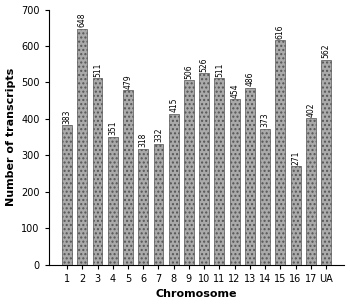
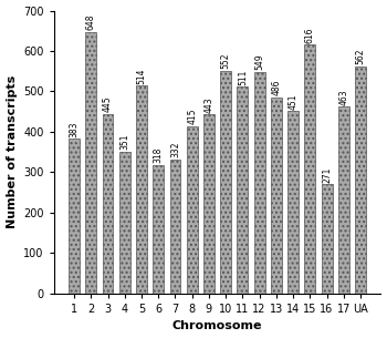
3: 511 -> 445
5: 479 -> 514
9: 506 -> 443
10: 526 -> 552
12: 454 -> 549
14: 373 -> 451
17: 402 -> 463
